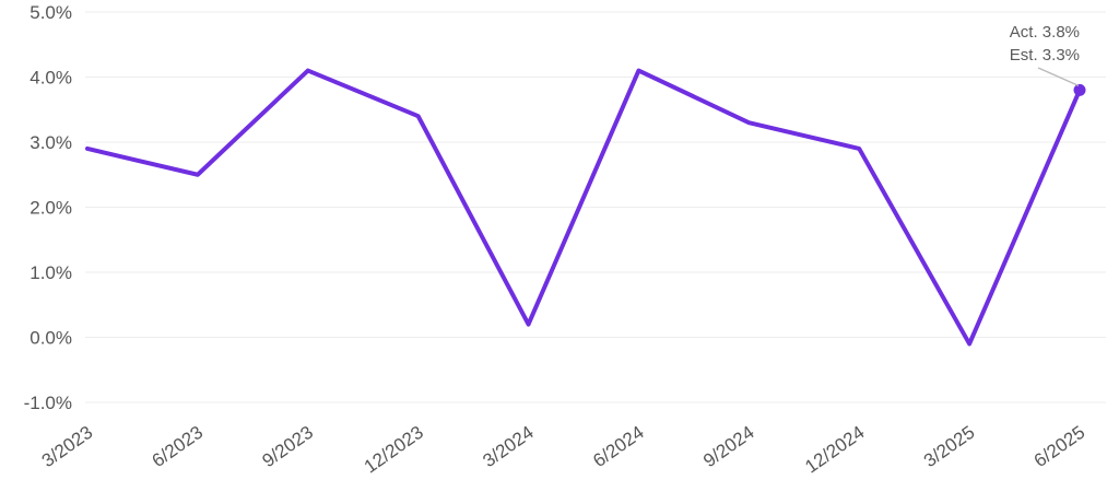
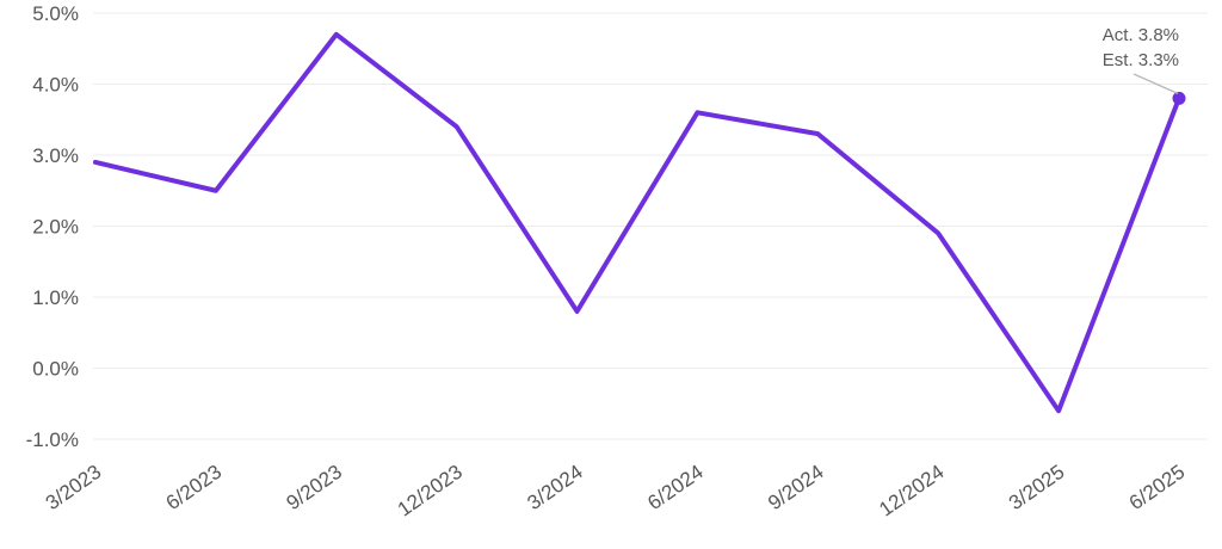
9/2023: 4.1% -> 4.7%
3/2024: 0.2% -> 0.8%
6/2024: 4.1% -> 3.6%
12/2024: 2.9% -> 1.9%
3/2025: -0.1% -> -0.6%
